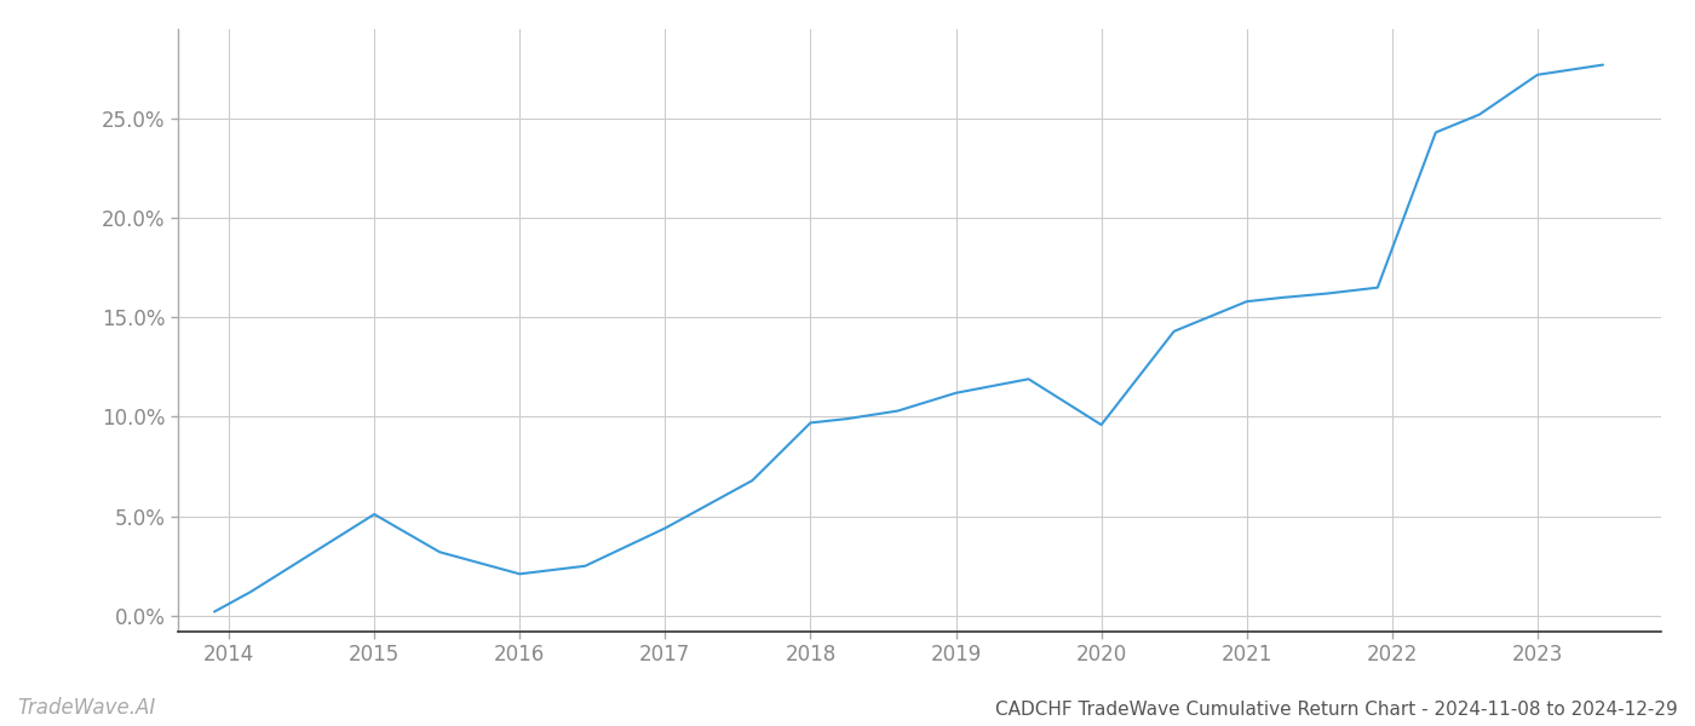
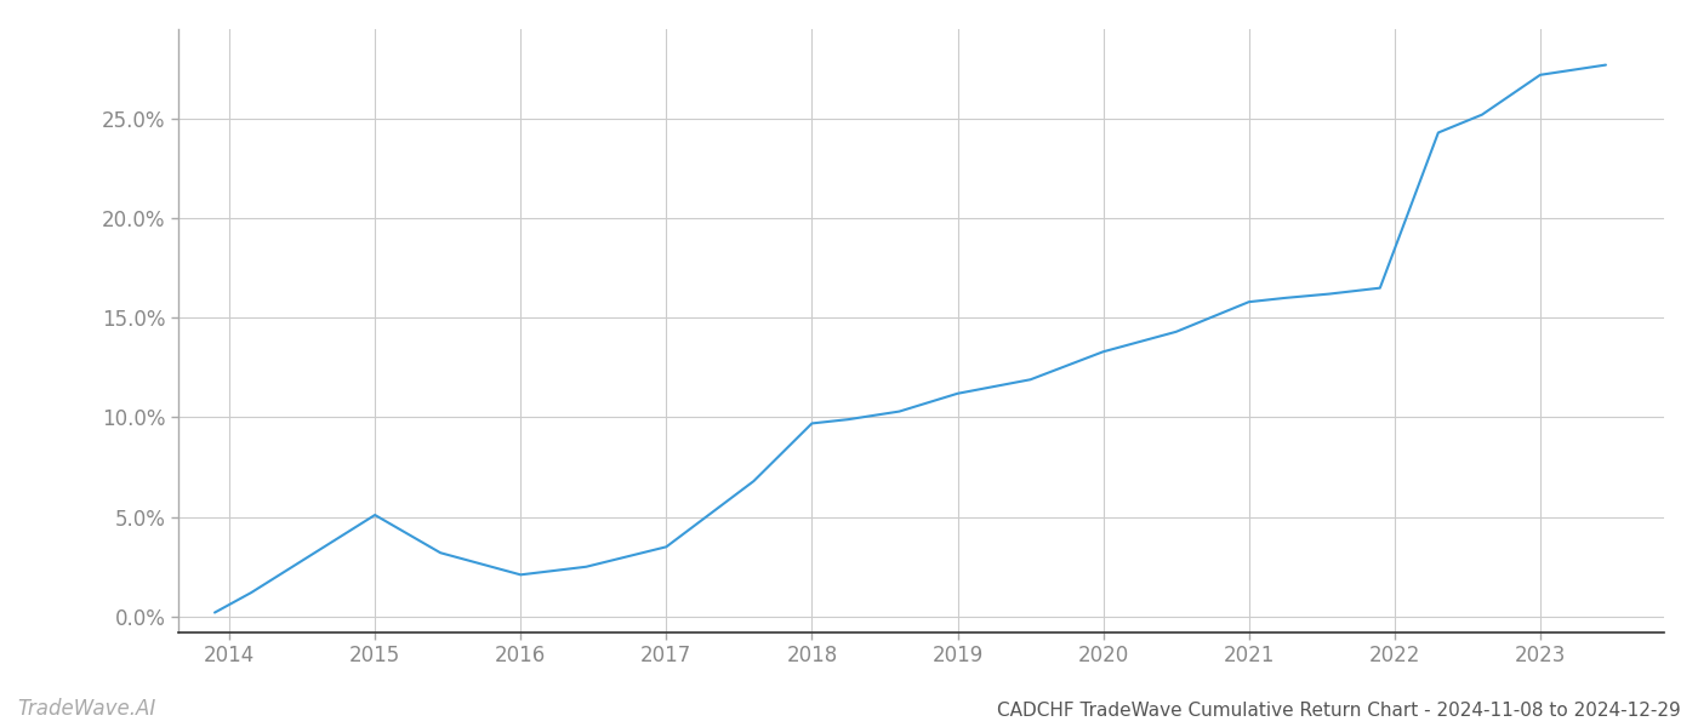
2017: 4.4% -> 3.5%
2020: 9.6% -> 13.3%
